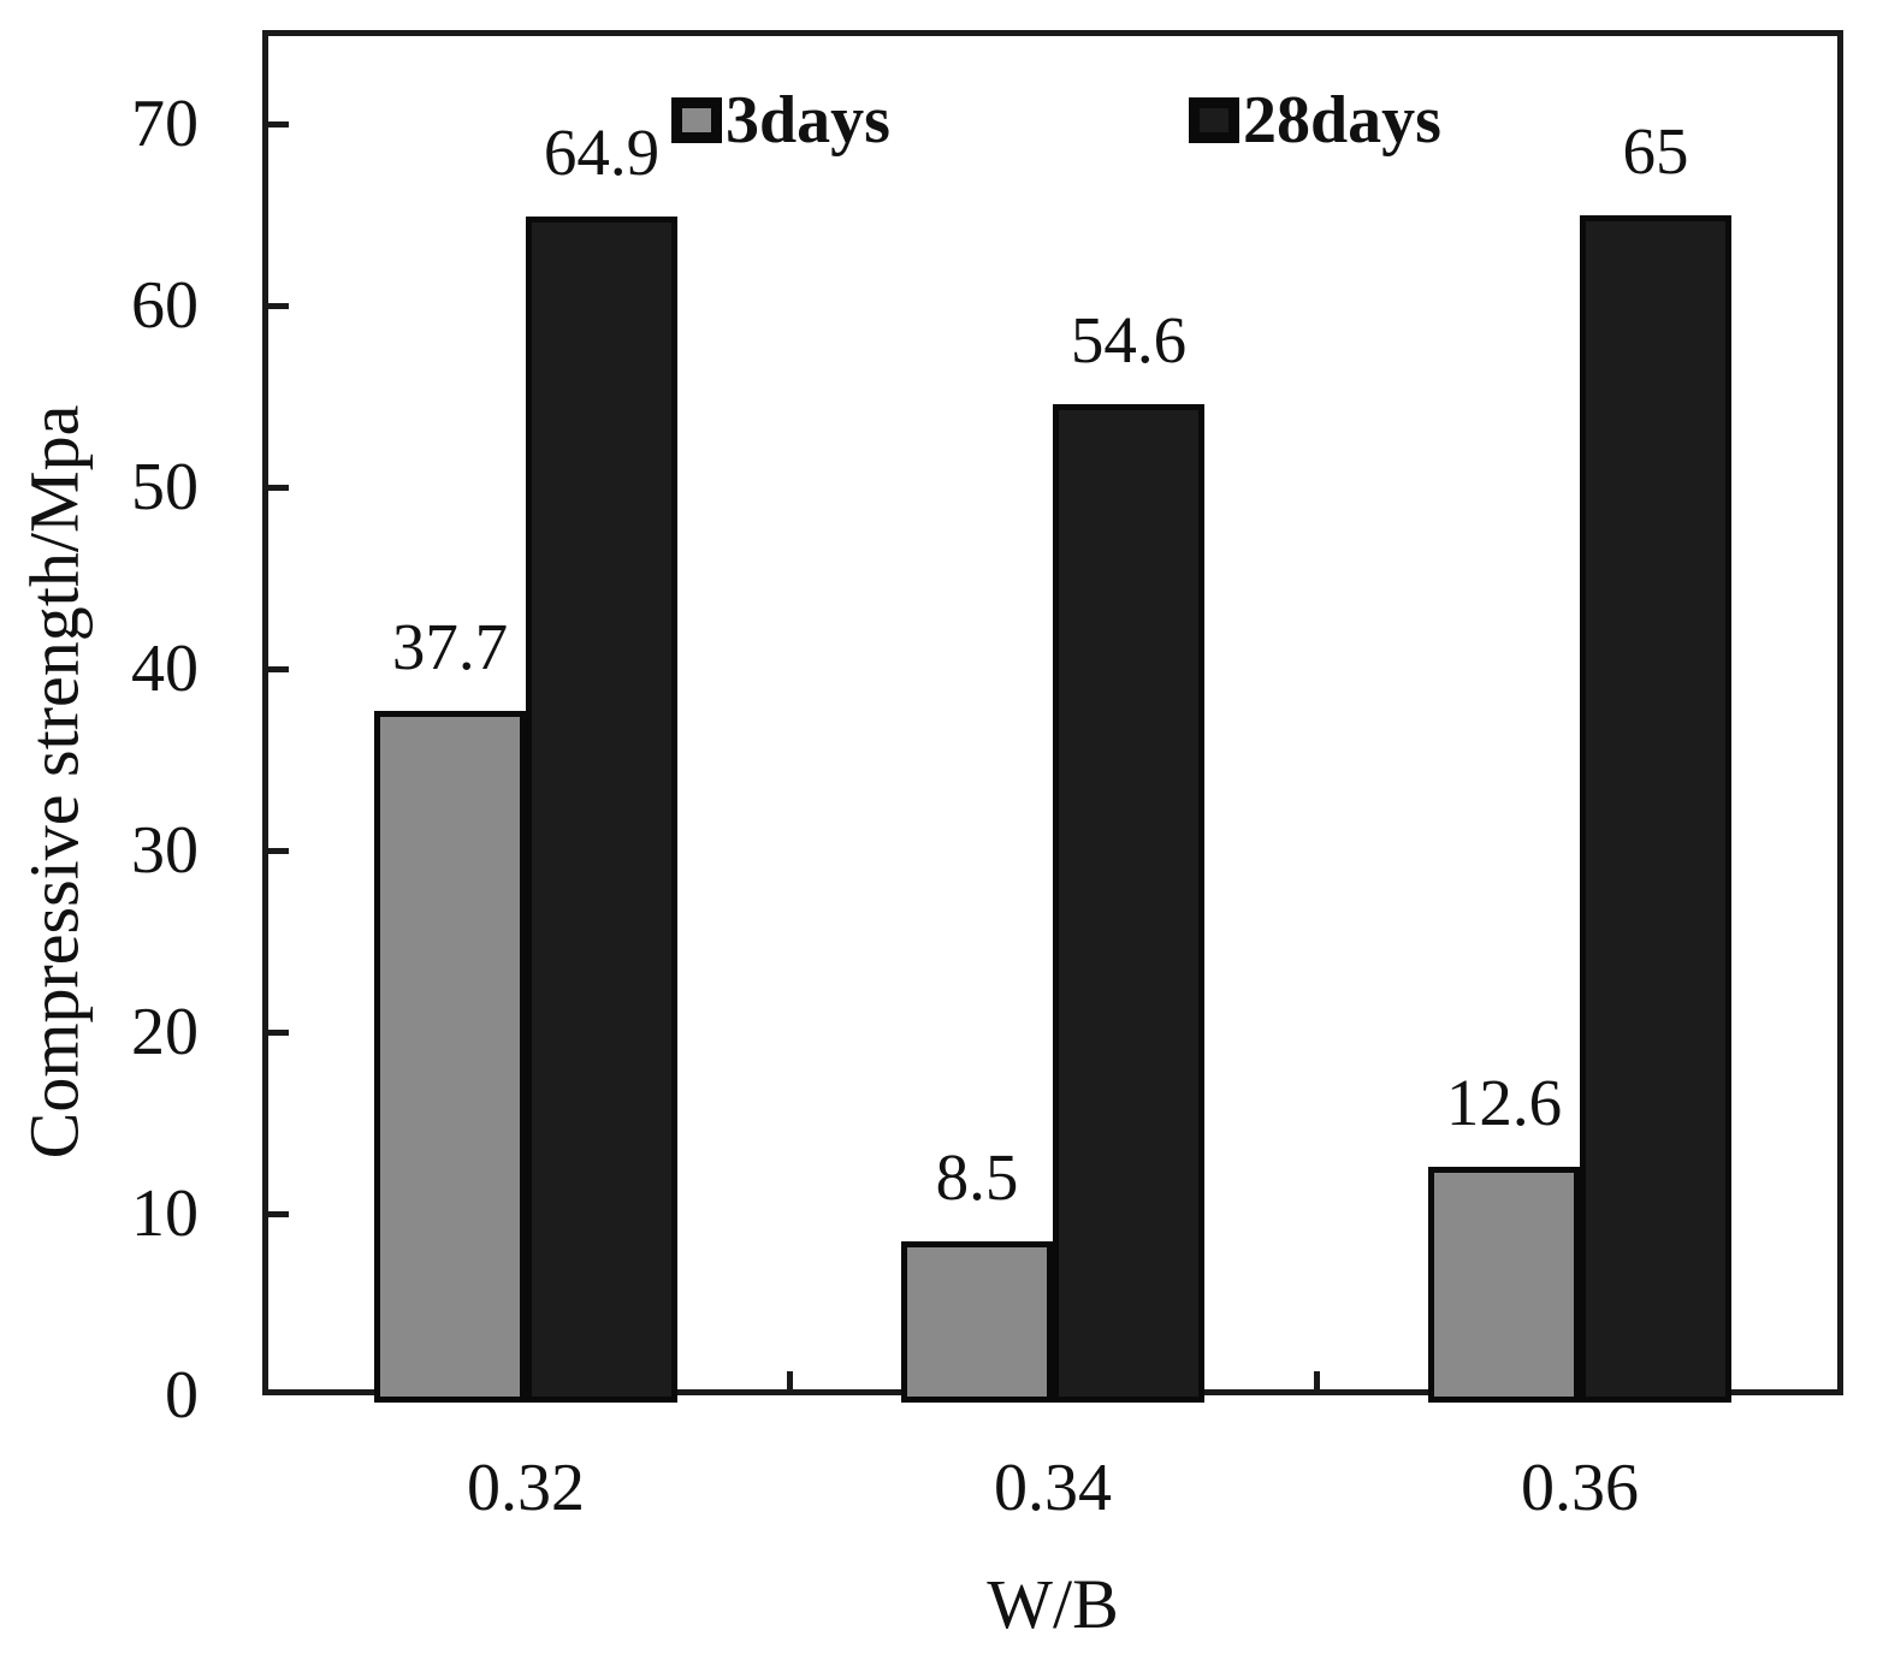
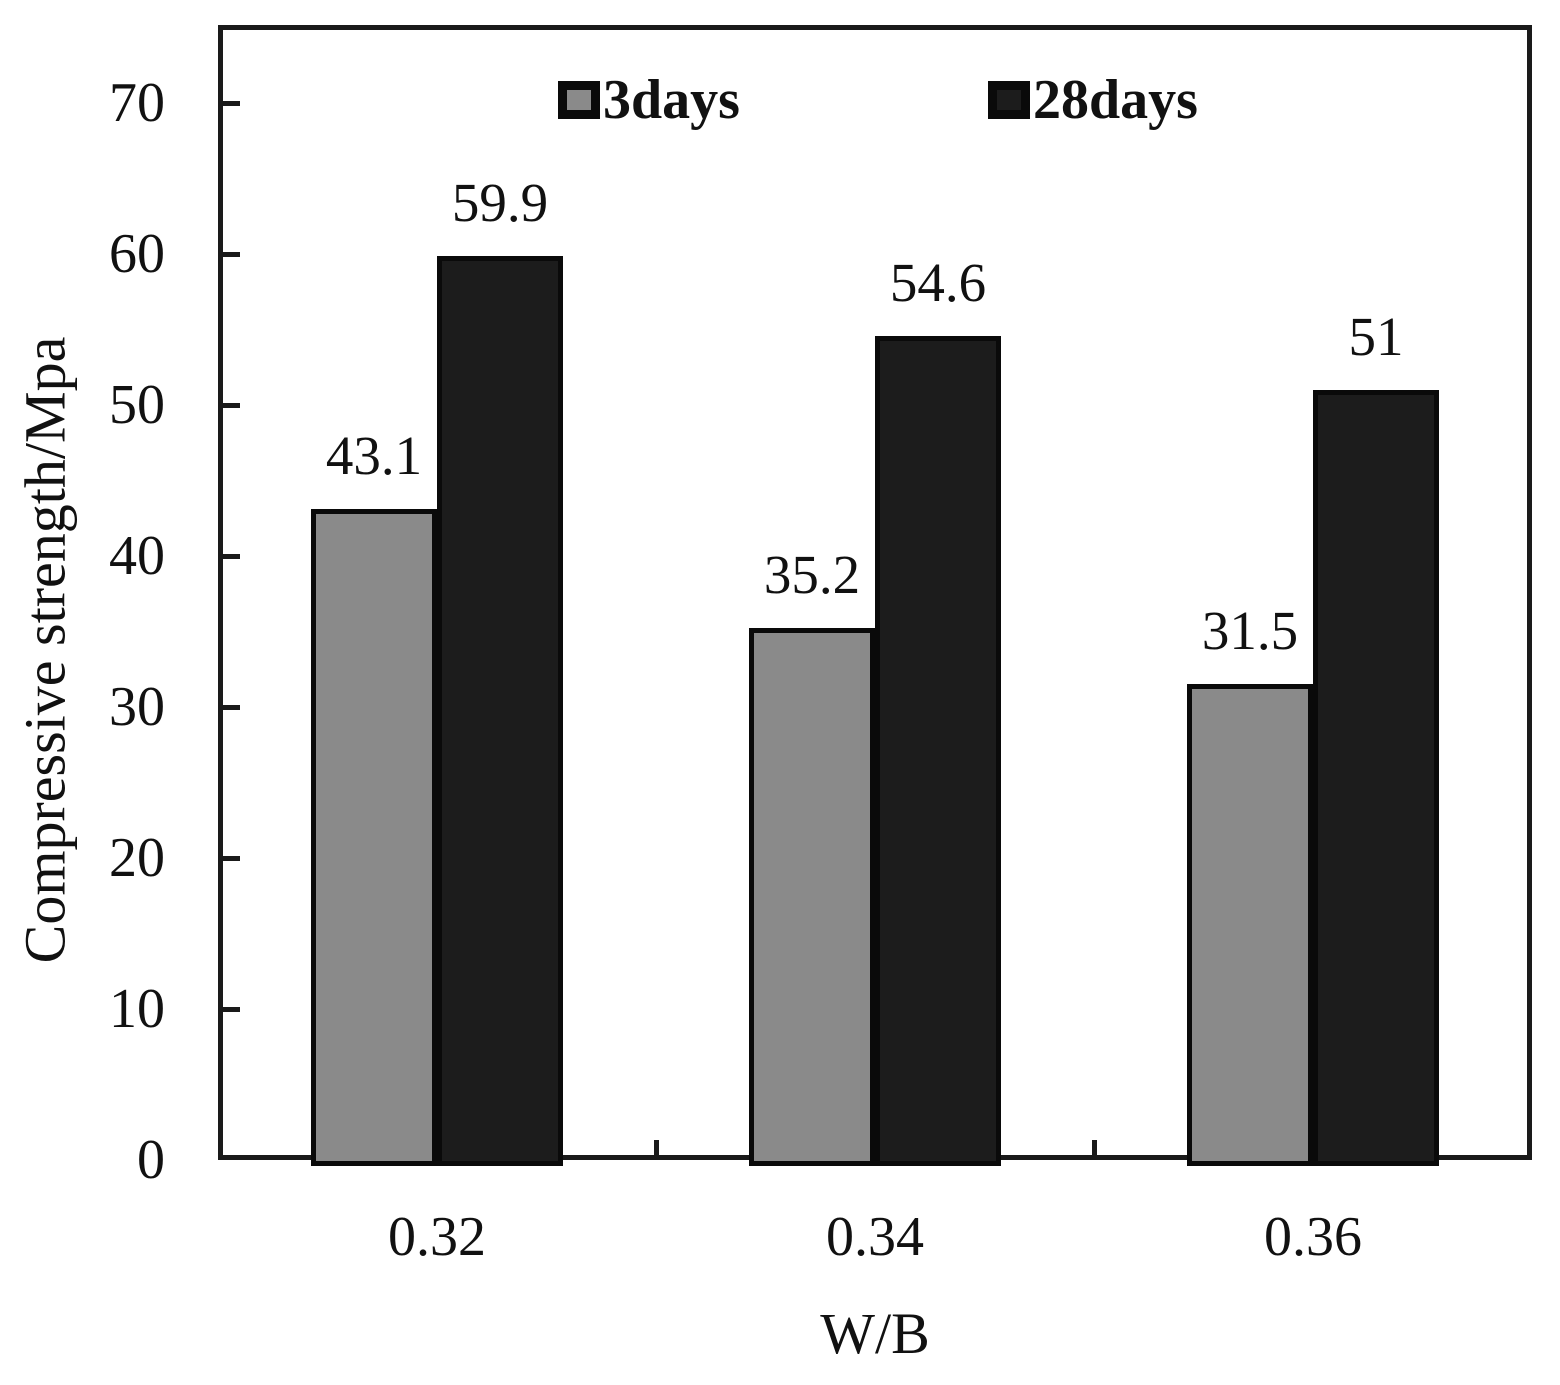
3days/0.32: 37.7 -> 43.1
28days/0.32: 64.9 -> 59.9
3days/0.34: 8.5 -> 35.2
3days/0.36: 12.6 -> 31.5
28days/0.36: 65 -> 51
